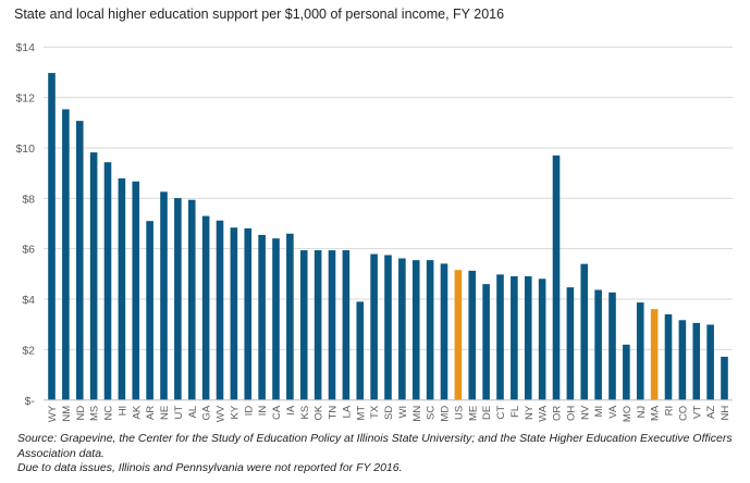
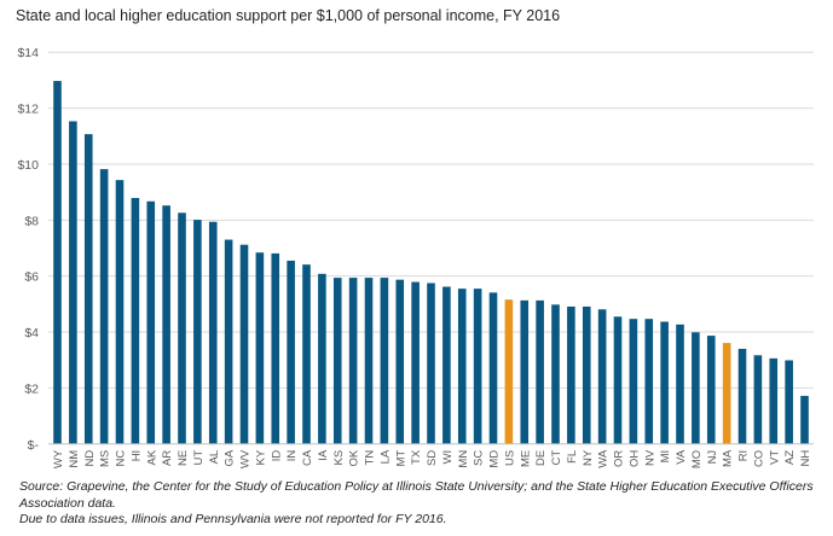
AR: $7.1 -> $8.5
IA: $6.6 -> $6.1
MT: $3.9 -> $5.9
DE: $4.6 -> $5.1
OR: $9.7 -> $4.5
NV: $5.4 -> $4.5
MO: $2.2 -> $4.0
